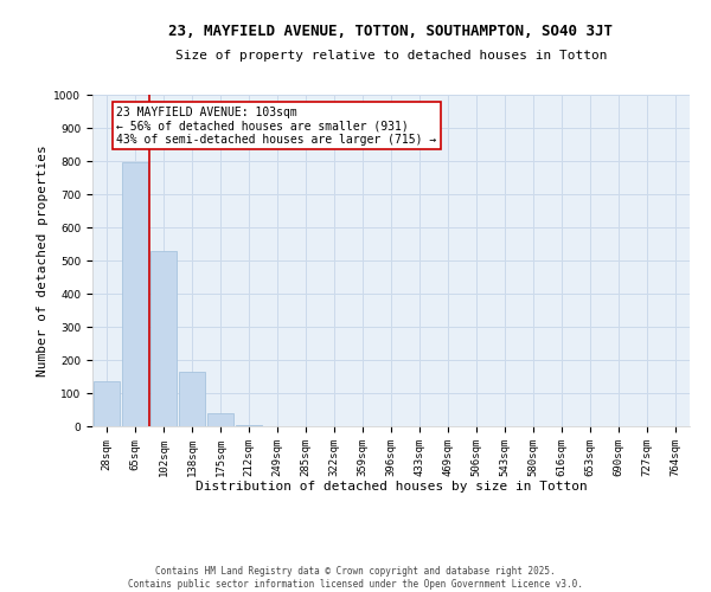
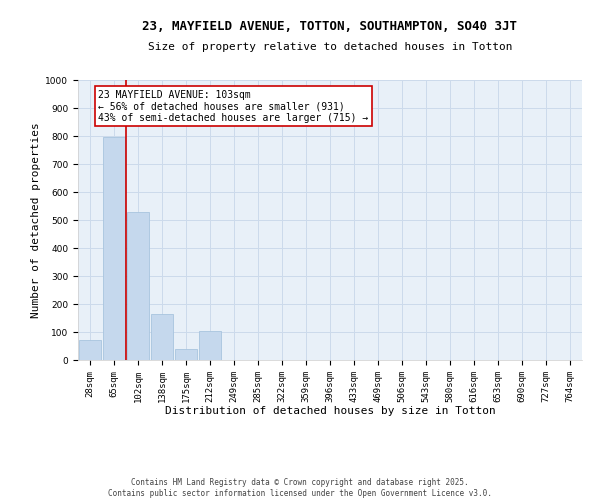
28sqm: 135 -> 70
212sqm: 5 -> 105
